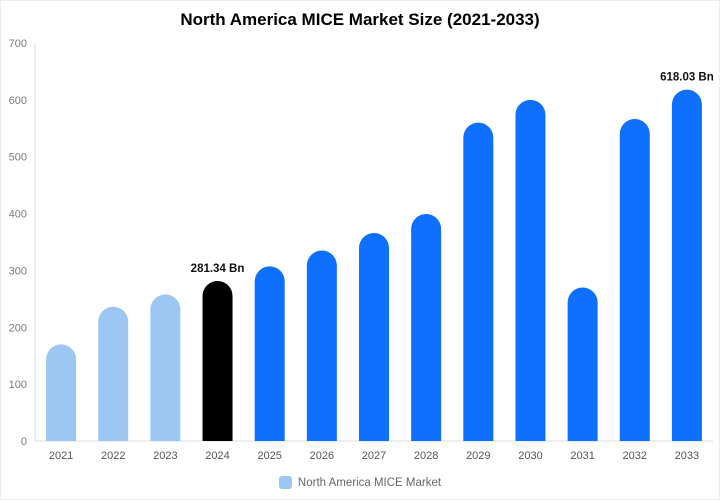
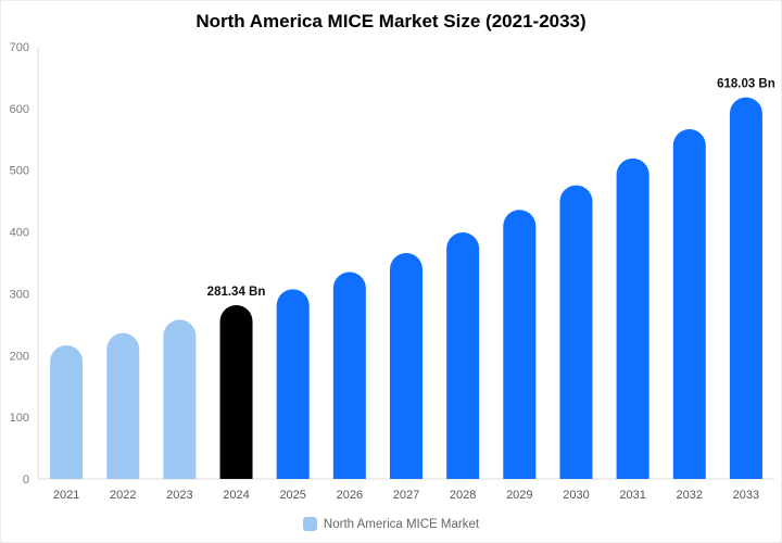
2021: 170 -> 220
2029: 560 -> 440
2030: 600 -> 480
2031: 270 -> 520
